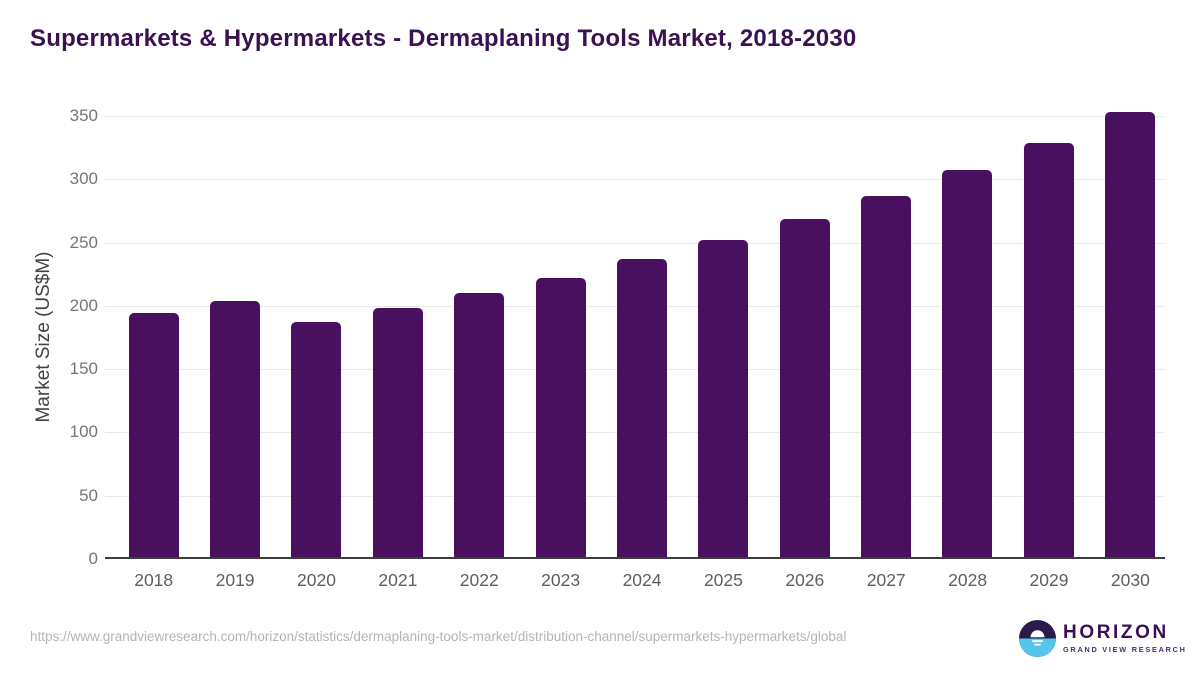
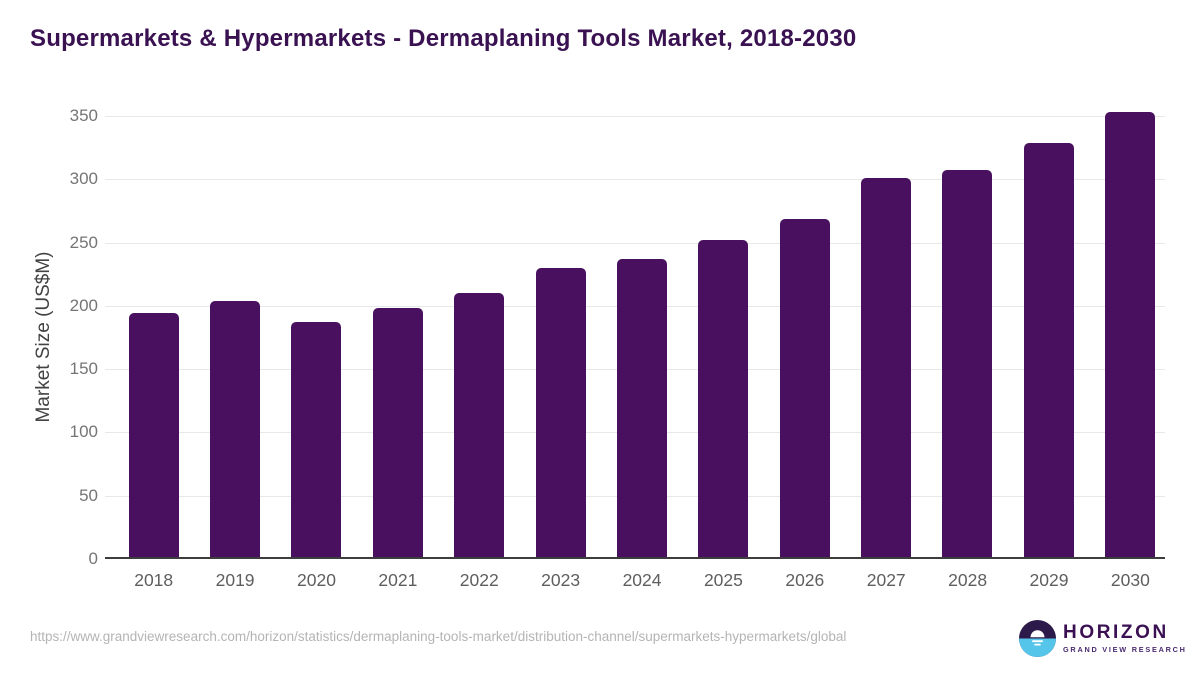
2023: 222 -> 230
2027: 287 -> 301
